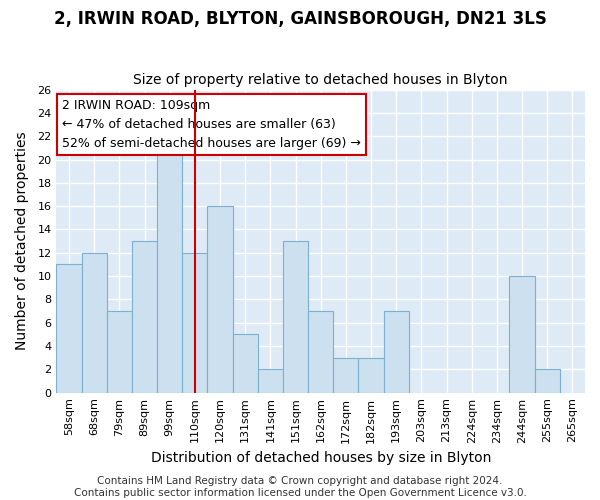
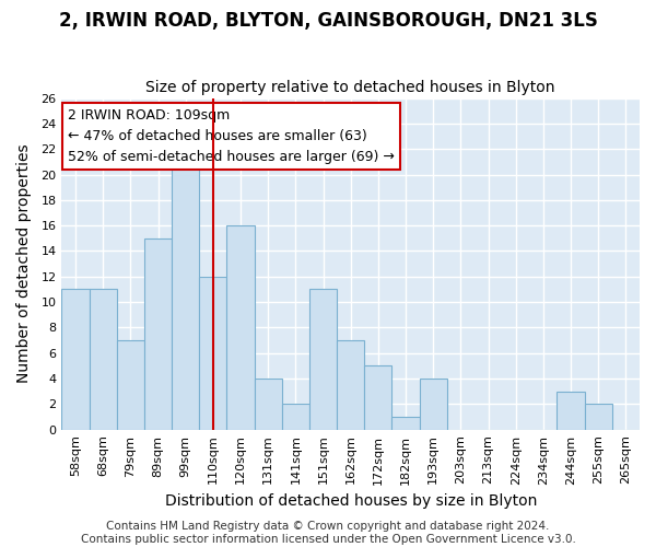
68sqm: 12 -> 11
89sqm: 13 -> 15
131sqm: 5 -> 4
151sqm: 13 -> 11
172sqm: 3 -> 5
182sqm: 3 -> 1
193sqm: 7 -> 4
244sqm: 10 -> 3
